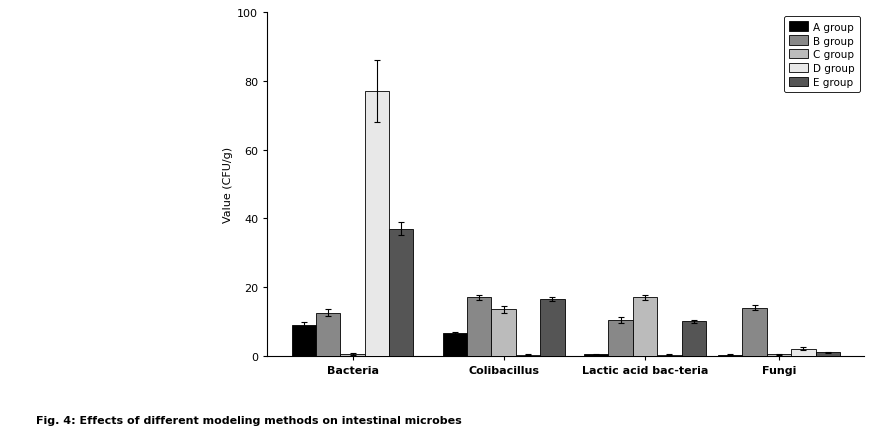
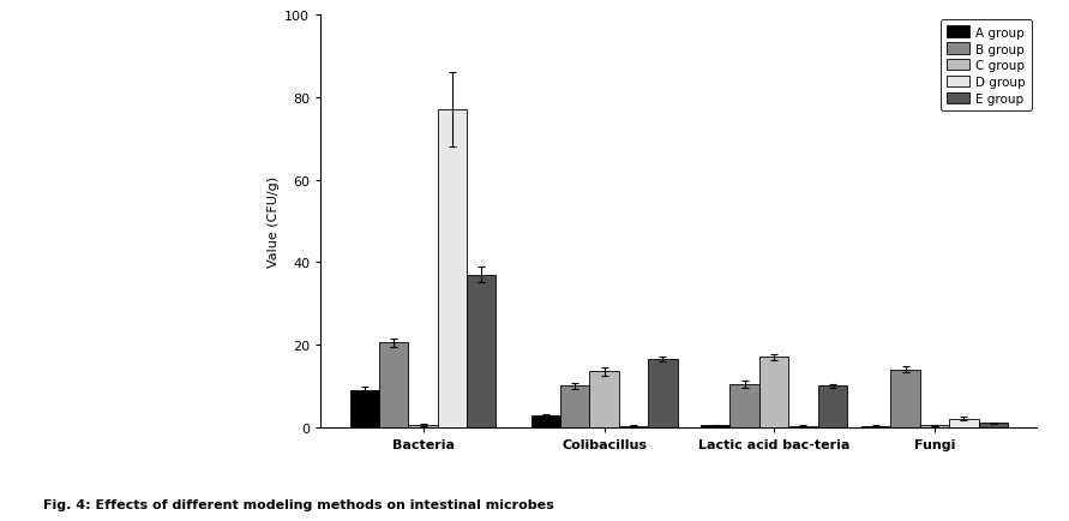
B group/Bacteria: 12.5 -> 20.5
A group/Colibacillus: 6.5 -> 2.8
B group/Colibacillus: 17.0 -> 10.0
